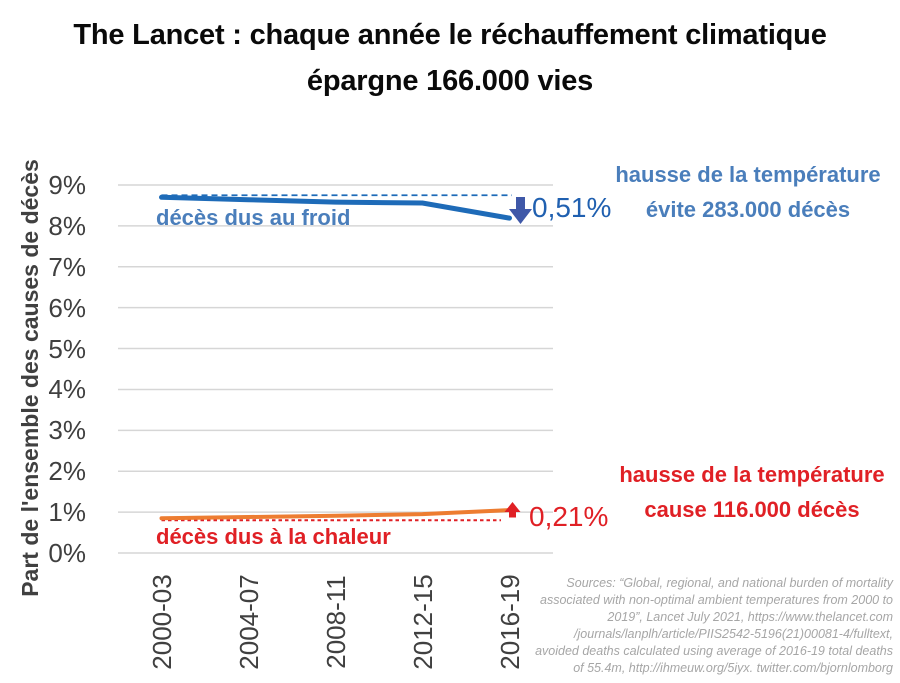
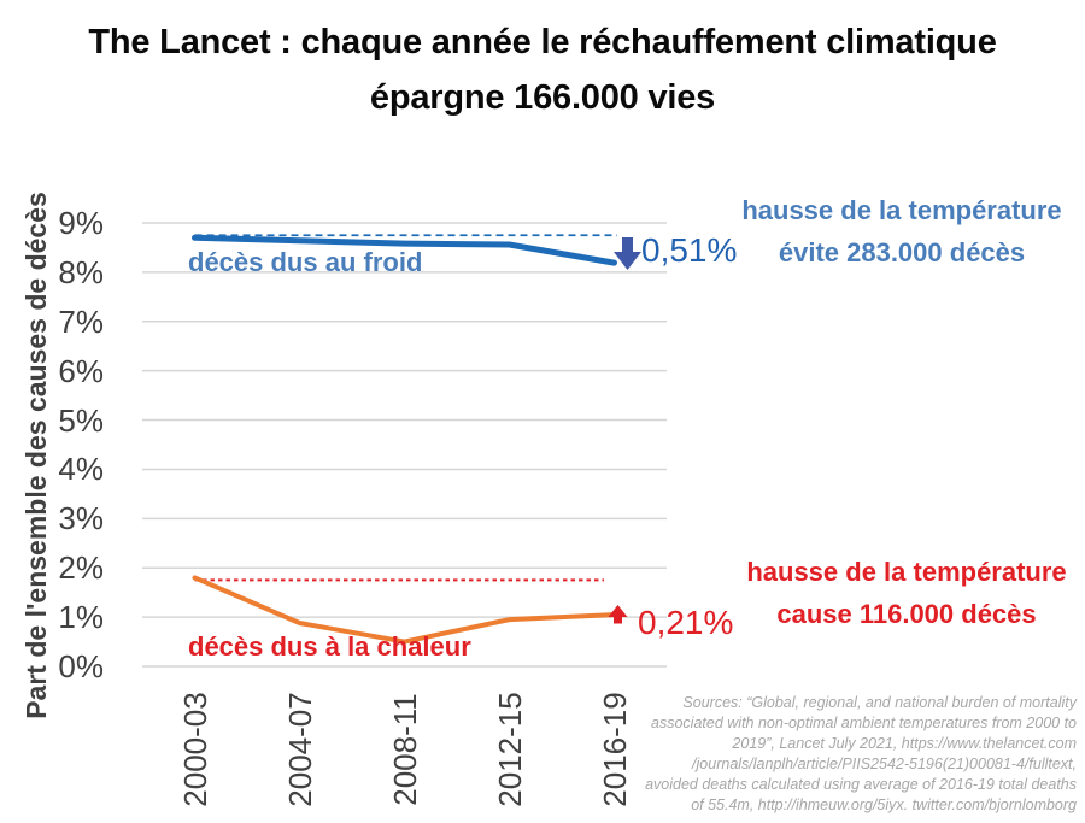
décès dus à la chaleur/2000-03: 0.8% -> 1.8%
décès dus à la chaleur/2008-11: 0.9% -> 0.5%
